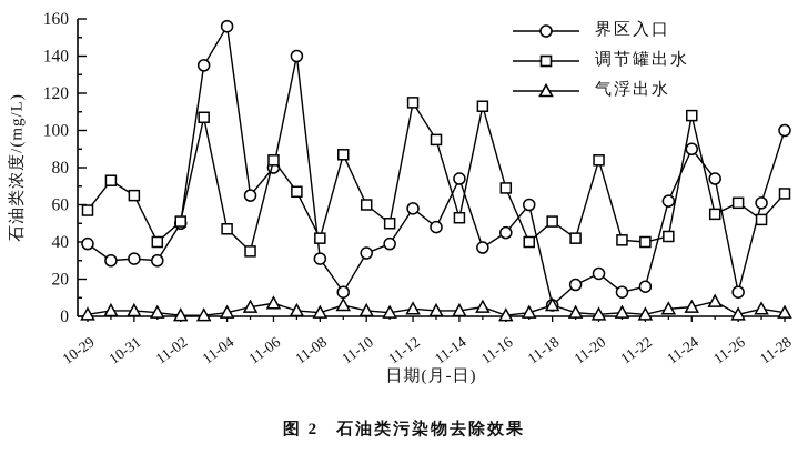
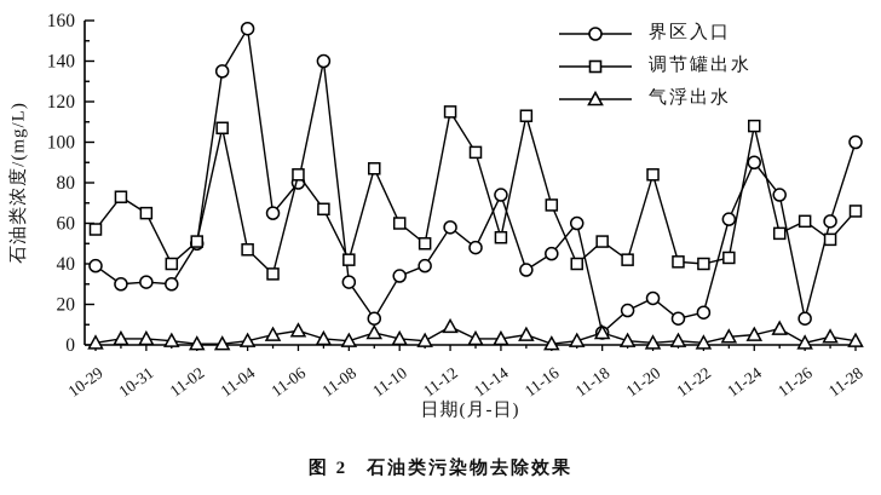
气浮出水/11-12: 4 -> 9
